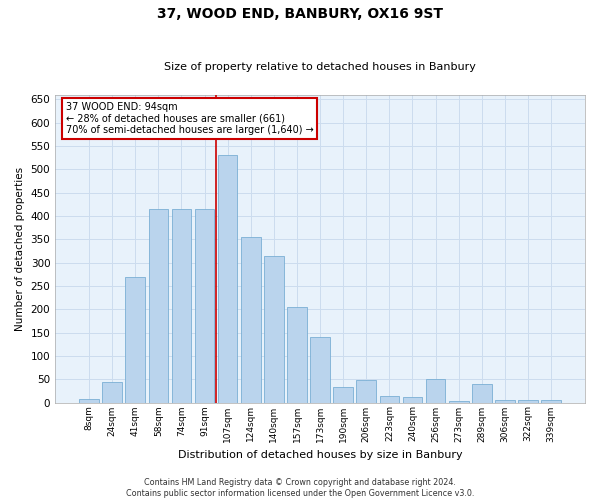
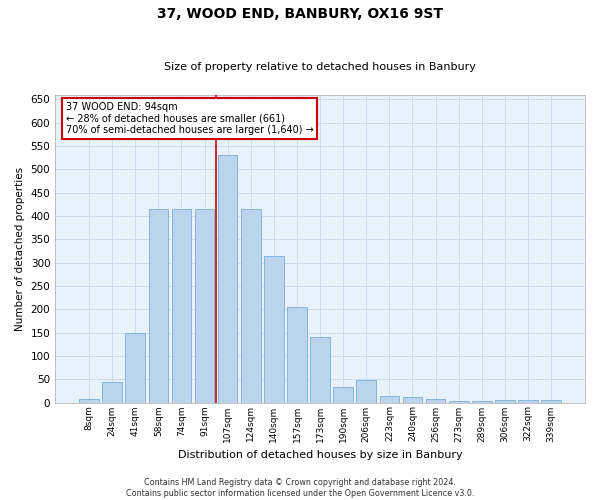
41sqm: 270 -> 150
124sqm: 355 -> 415
256sqm: 50 -> 8
289sqm: 40 -> 3
